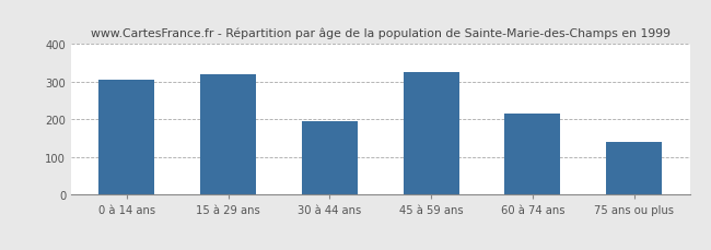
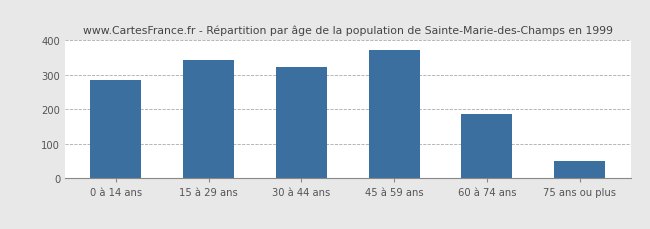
0 à 14 ans: 305 -> 285
15 à 29 ans: 320 -> 343
30 à 44 ans: 195 -> 322
45 à 59 ans: 325 -> 372
60 à 74 ans: 215 -> 188
75 ans ou plus: 140 -> 50
